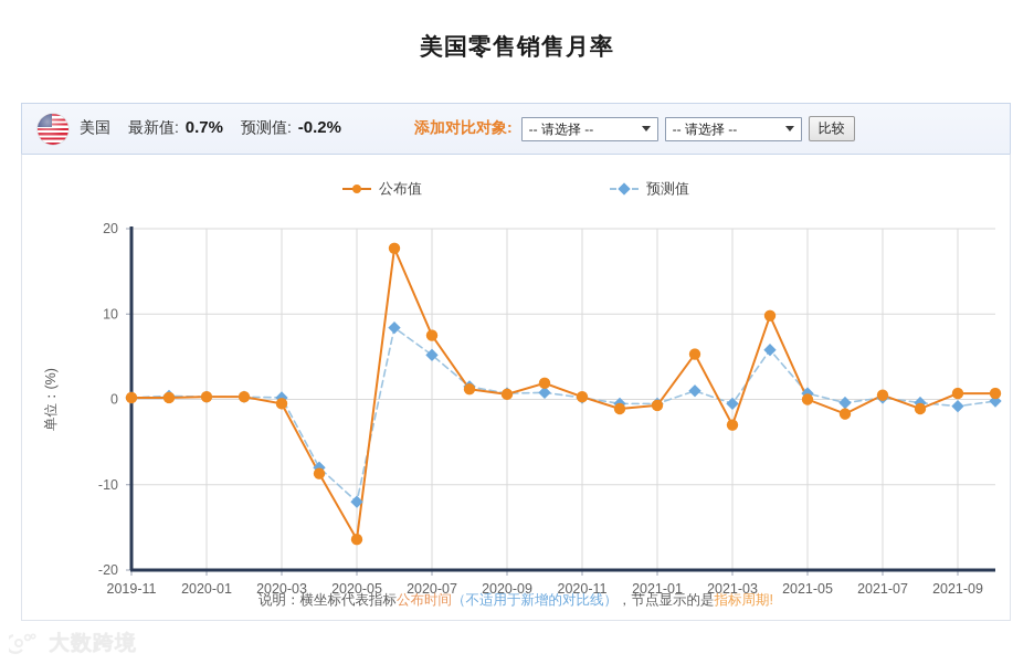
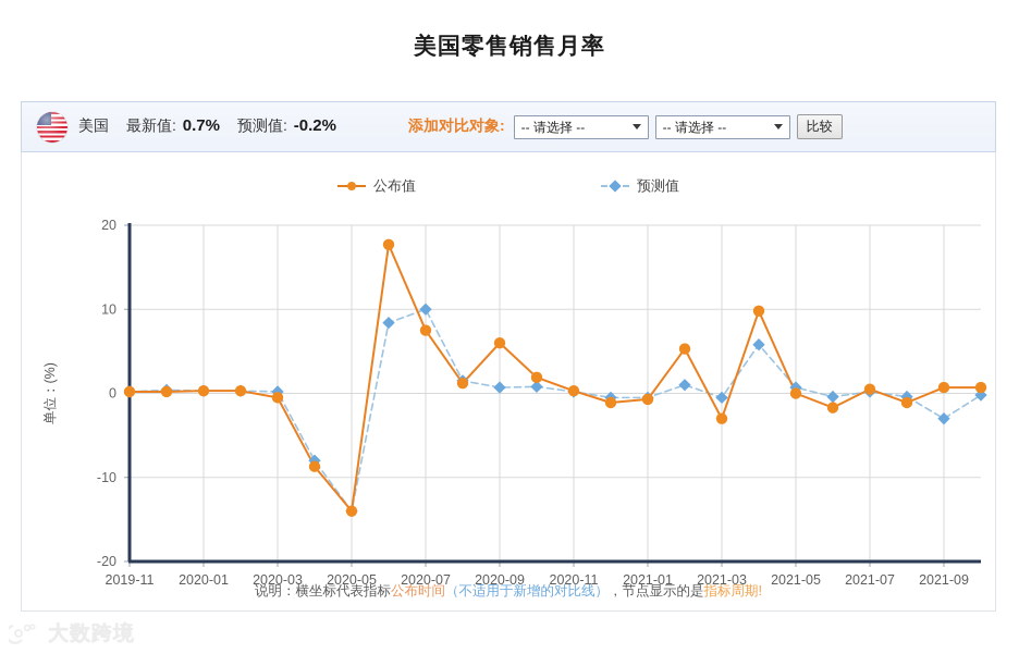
公布值/2020-05: -16 -> -14
预测值/2020-05: -12 -> -14
预测值/2020-07: 5 -> 10
公布值/2020-09: 1 -> 6
预测值/2021-09: -1 -> -3
